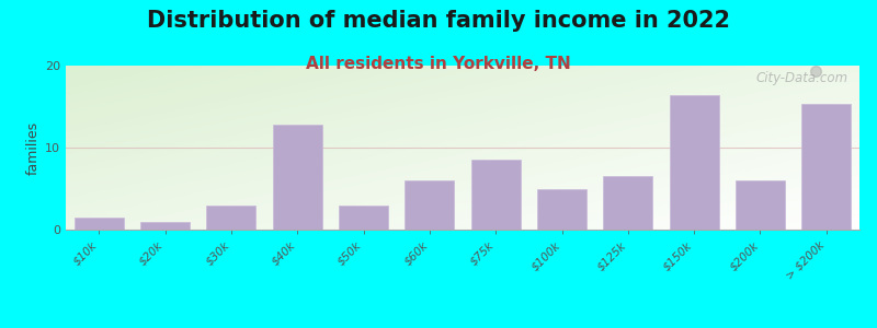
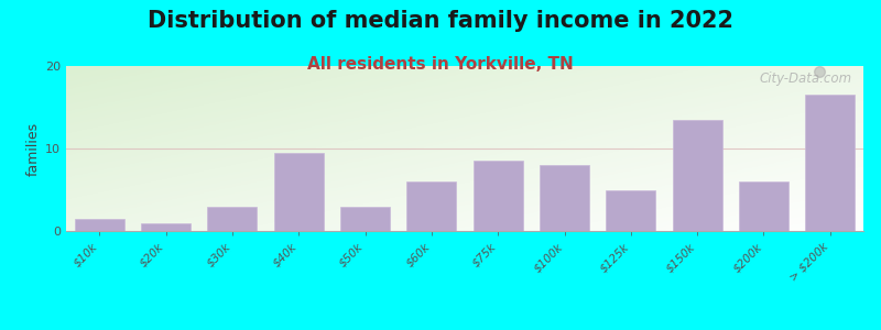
$40k: 12.8 -> 9.5
$100k: 5.0 -> 8.0
$125k: 6.6 -> 5.0
$150k: 16.4 -> 13.5
> $200k: 15.4 -> 16.5
